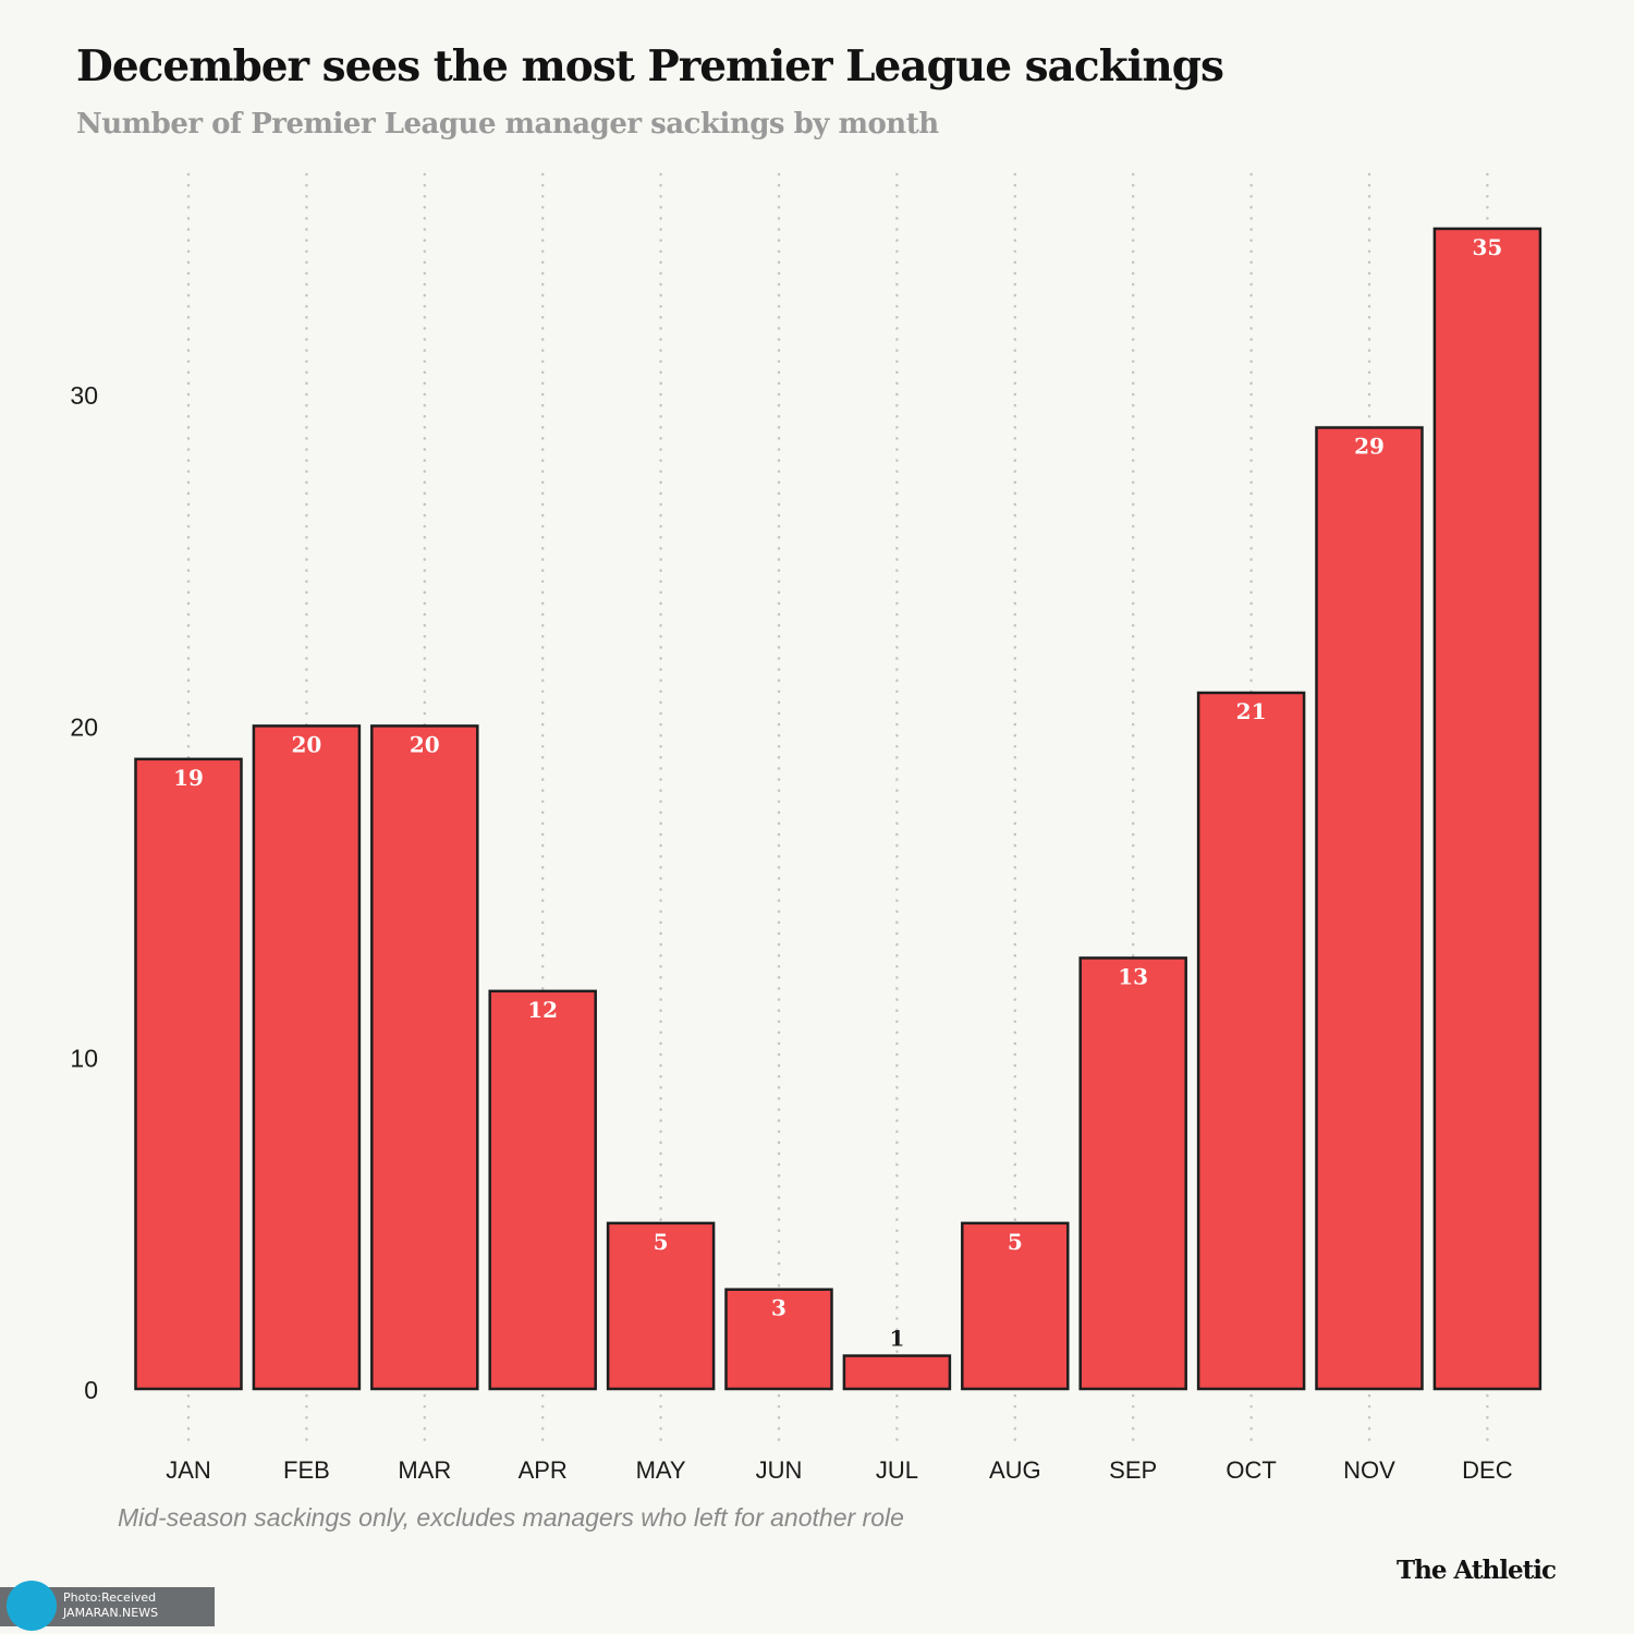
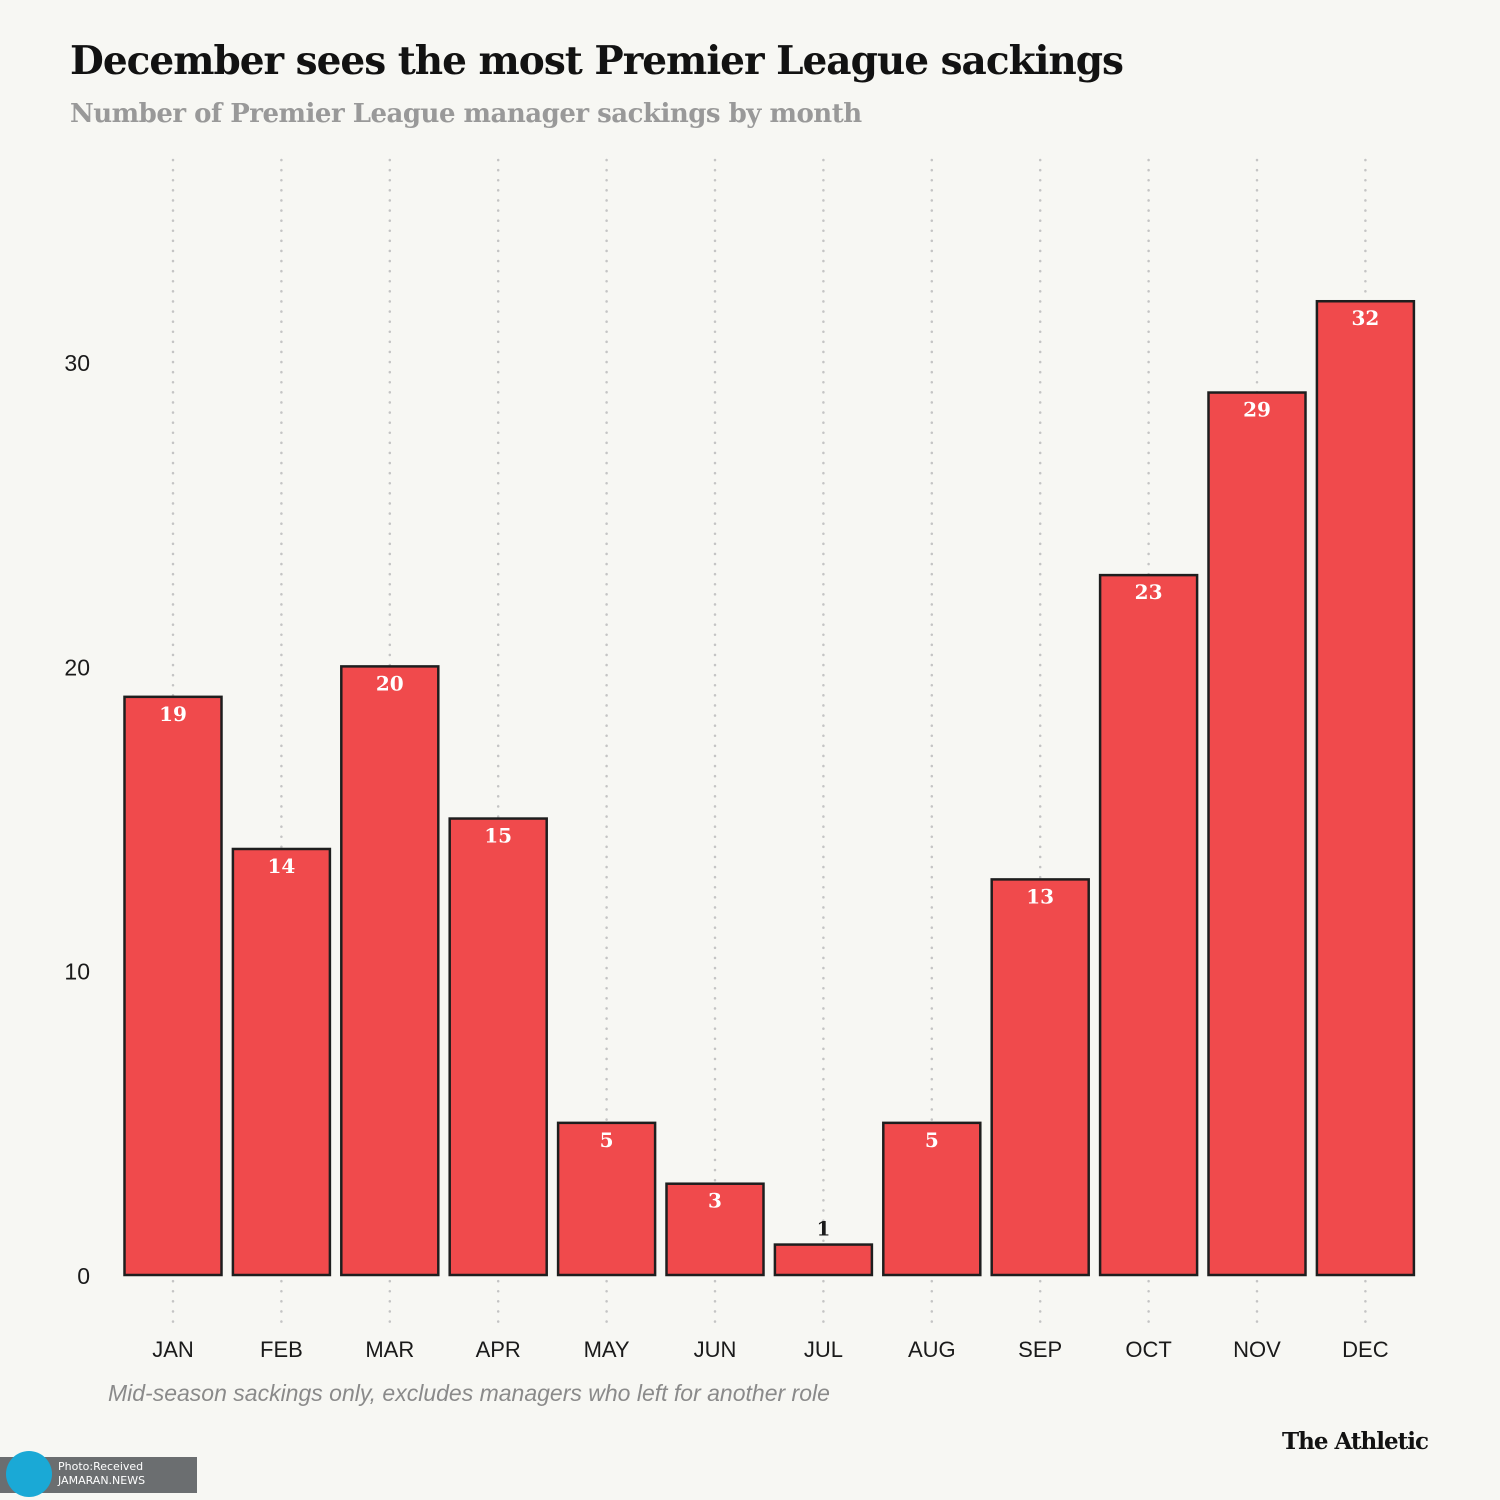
FEB: 20 -> 14
APR: 12 -> 15
OCT: 21 -> 23
DEC: 35 -> 32
